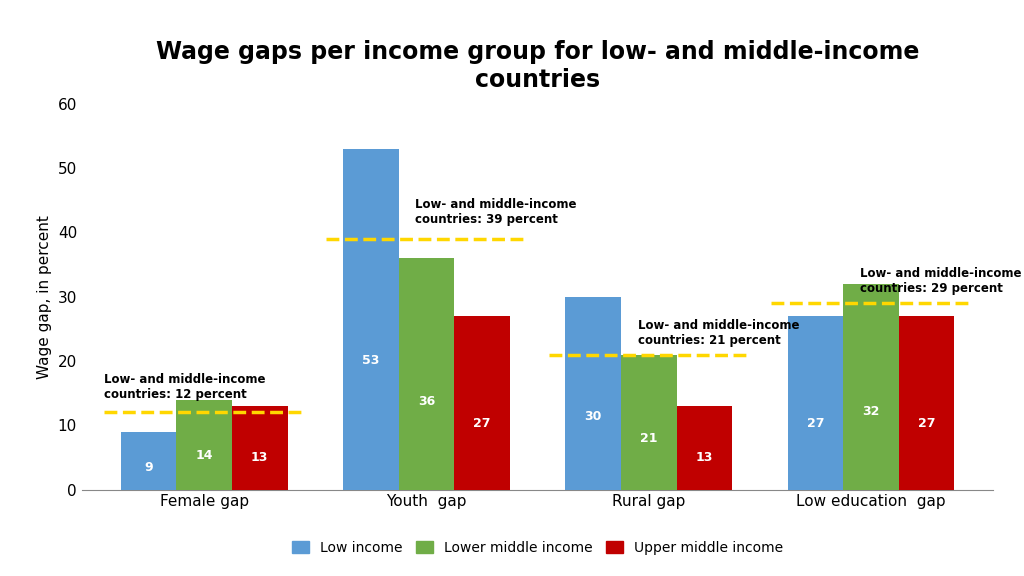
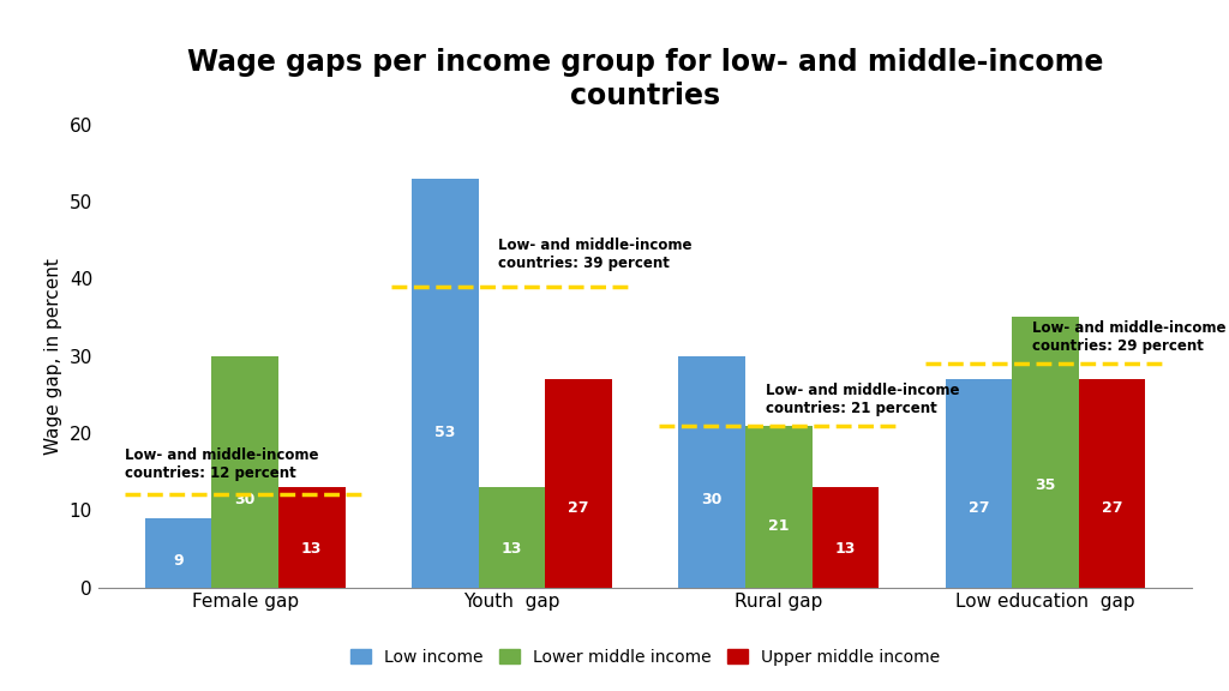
Lower middle income/Female gap: 14 -> 30
Lower middle income/Youth gap: 36 -> 13
Lower middle income/Low education gap: 32 -> 35
